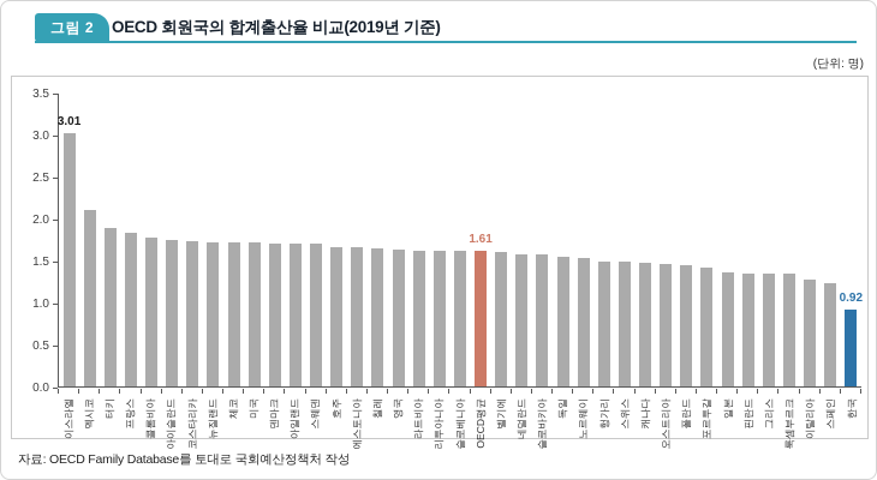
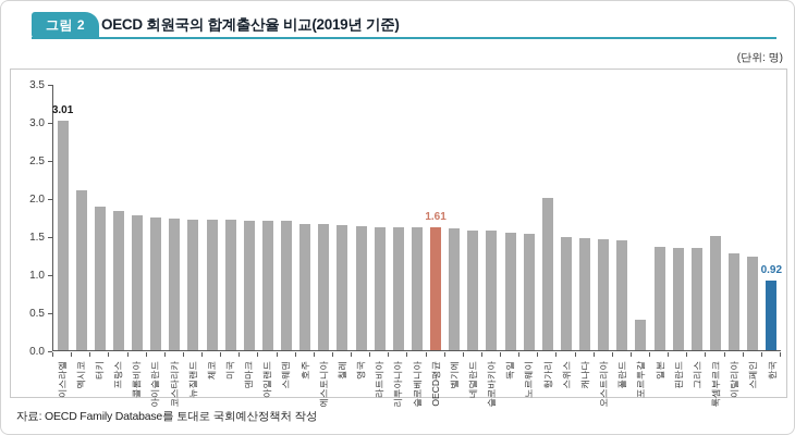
헝가리: 1.5 -> 2.0
포르투갈: 1.4 -> 0.4
룩셈부르크: 1.3 -> 1.5
